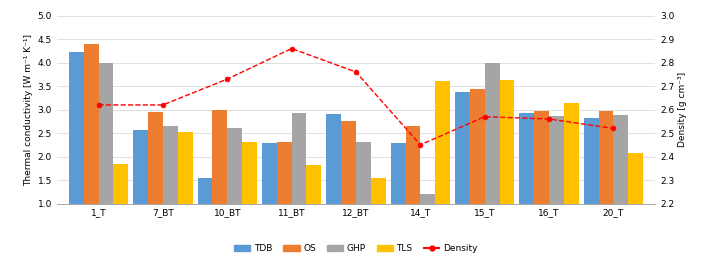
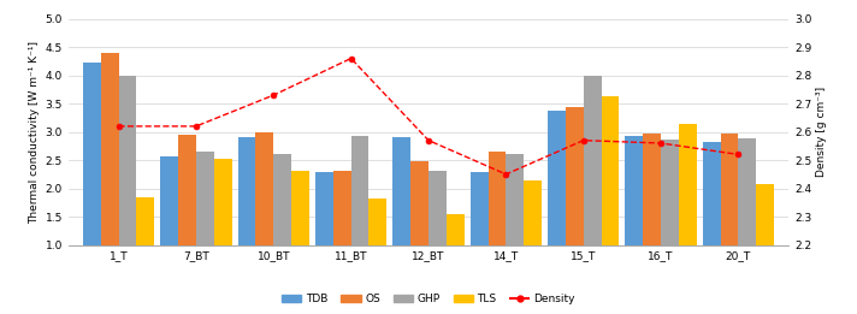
TDB/10_BT: 1.55 -> 2.90
OS/12_BT: 2.75 -> 2.48
Density/12_BT: 2.76 -> 2.57
GHP/14_T: 1.20 -> 2.60
TLS/14_T: 3.60 -> 2.15
